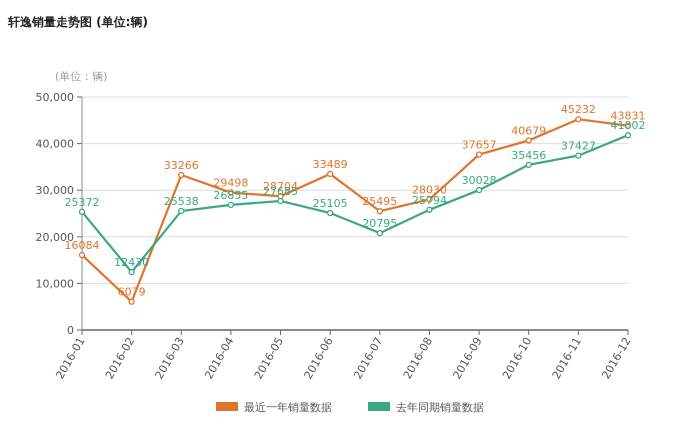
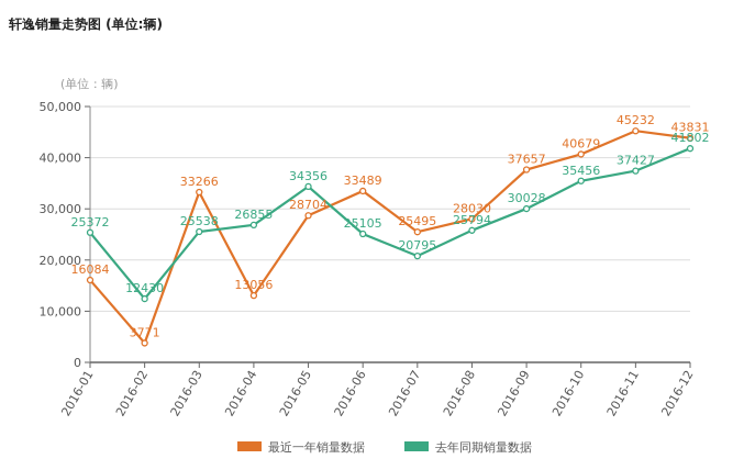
最近一年销量数据/2016-02: 6079 -> 3771
最近一年销量数据/2016-04: 29498 -> 13056
去年同期销量数据/2016-05: 27685 -> 34356
